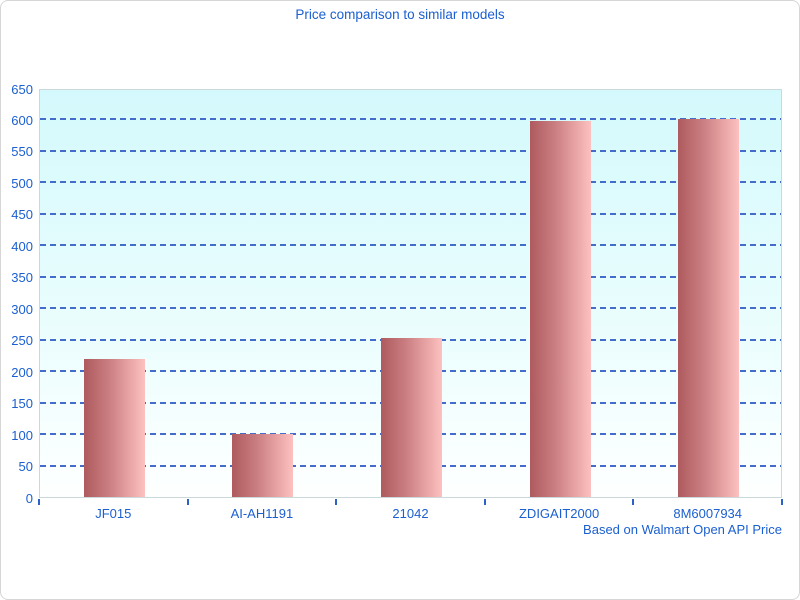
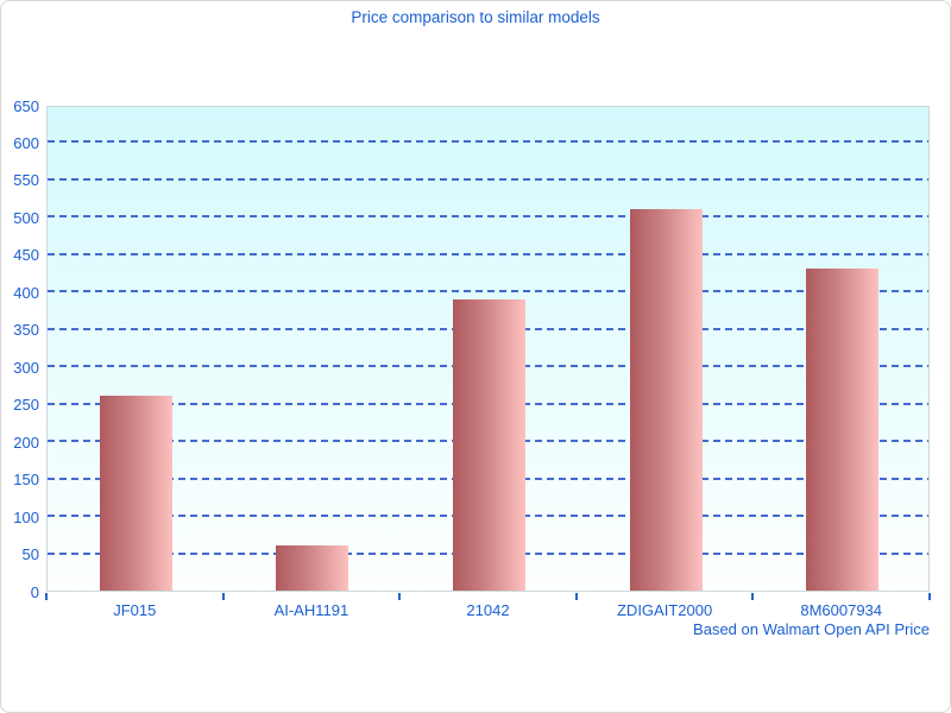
JF015: 220 -> 260
AI-AH1191: 100 -> 60
21042: 250 -> 390
ZDIGAIT2000: 600 -> 510
8M6007934: 600 -> 430
